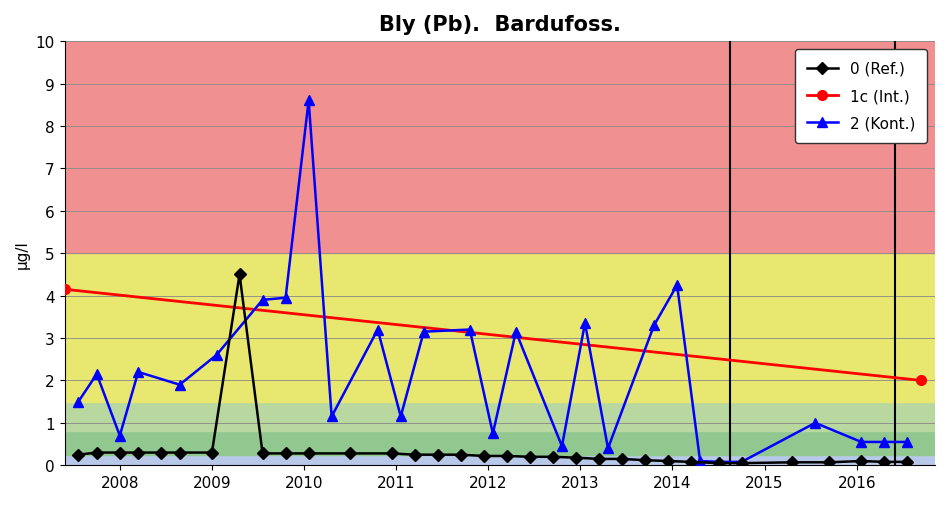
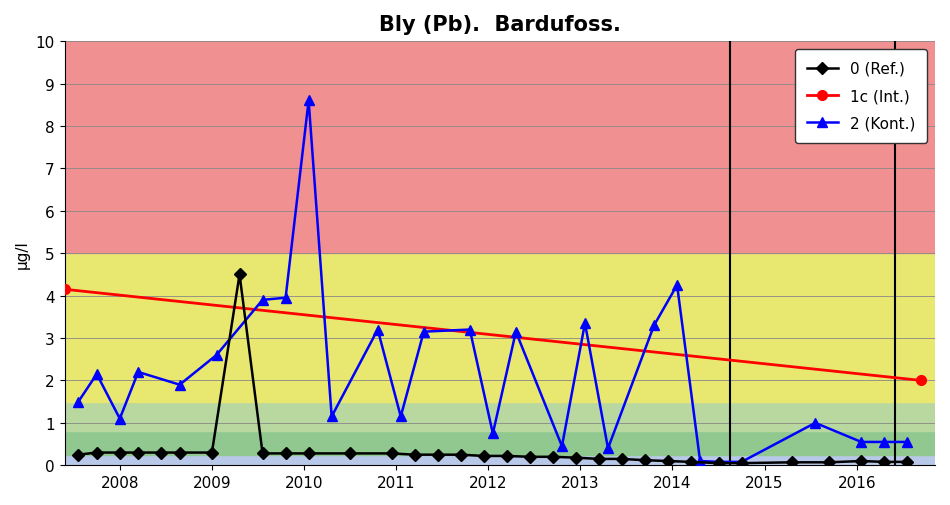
2 (Kont.)/2008: 0.70 -> 1.10
